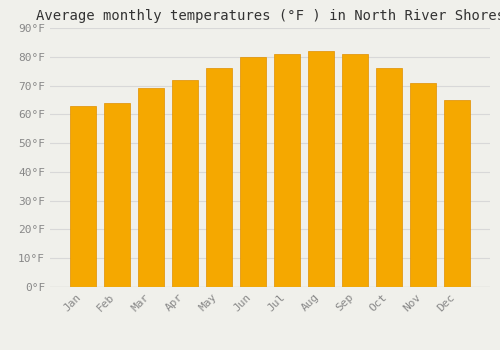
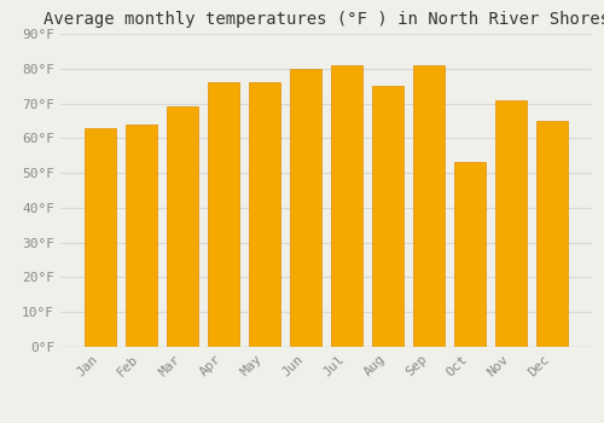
Apr: 72°F -> 76°F
Aug: 82°F -> 75°F
Oct: 76°F -> 53°F
